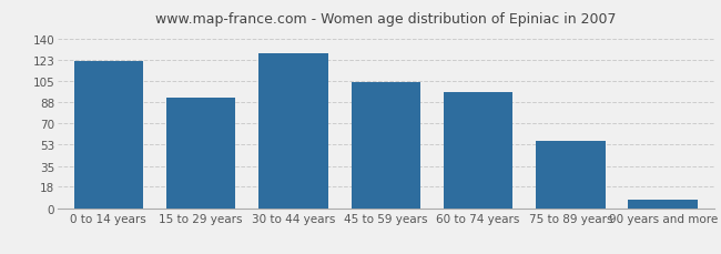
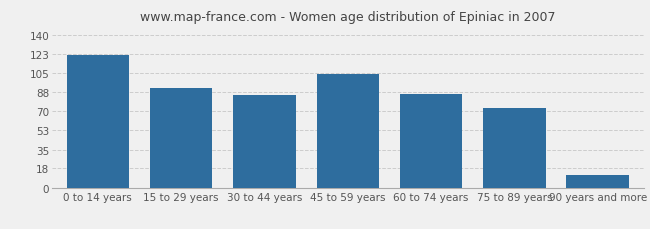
30 to 44 years: 128 -> 85
60 to 74 years: 96 -> 86
75 to 89 years: 56 -> 73
90 years and more: 7 -> 12
